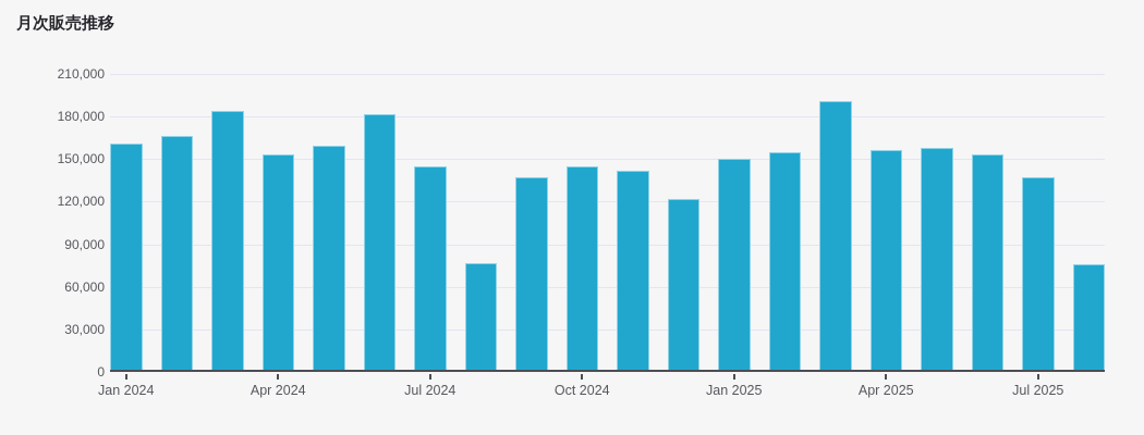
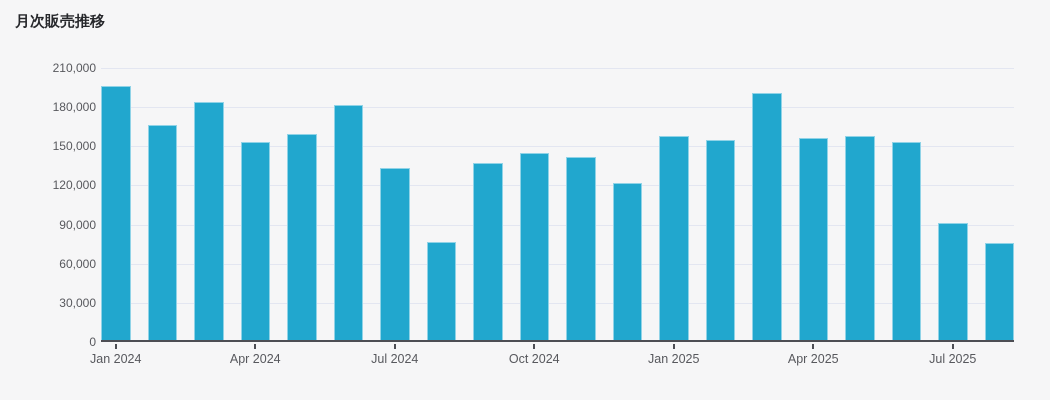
Jan 2024: 160000 -> 195000
Jul 2024: 143000 -> 132000
Jan 2025: 148000 -> 156000
Jul 2025: 136000 -> 90000
